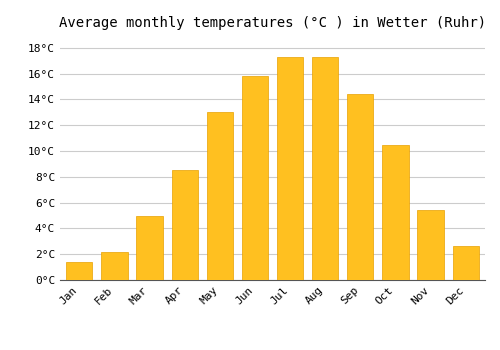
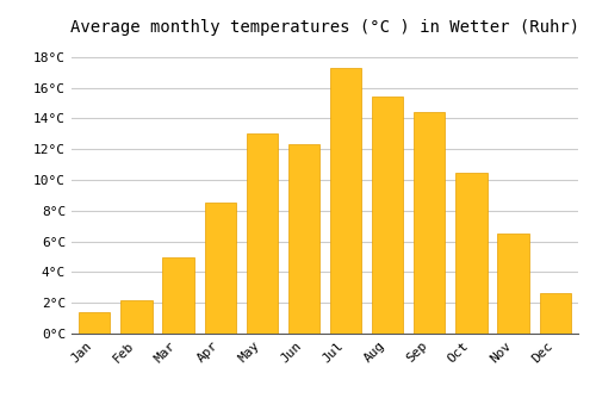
Jun: 15.8°C -> 12.3°C
Aug: 17.3°C -> 15.4°C
Nov: 5.4°C -> 6.5°C
